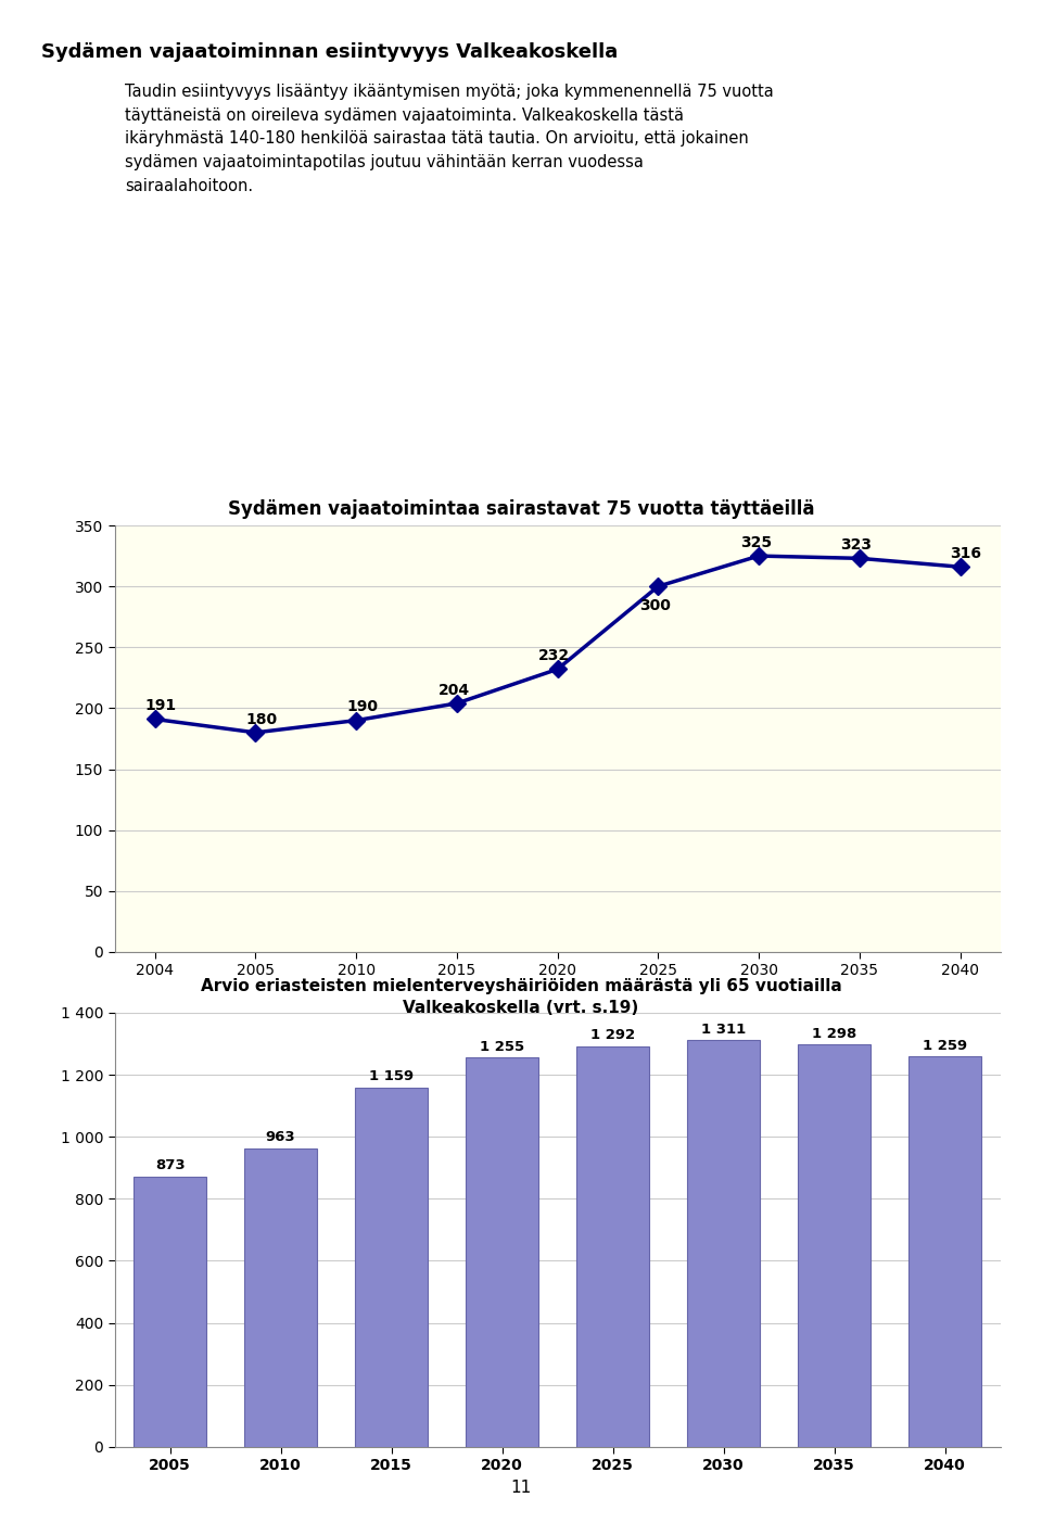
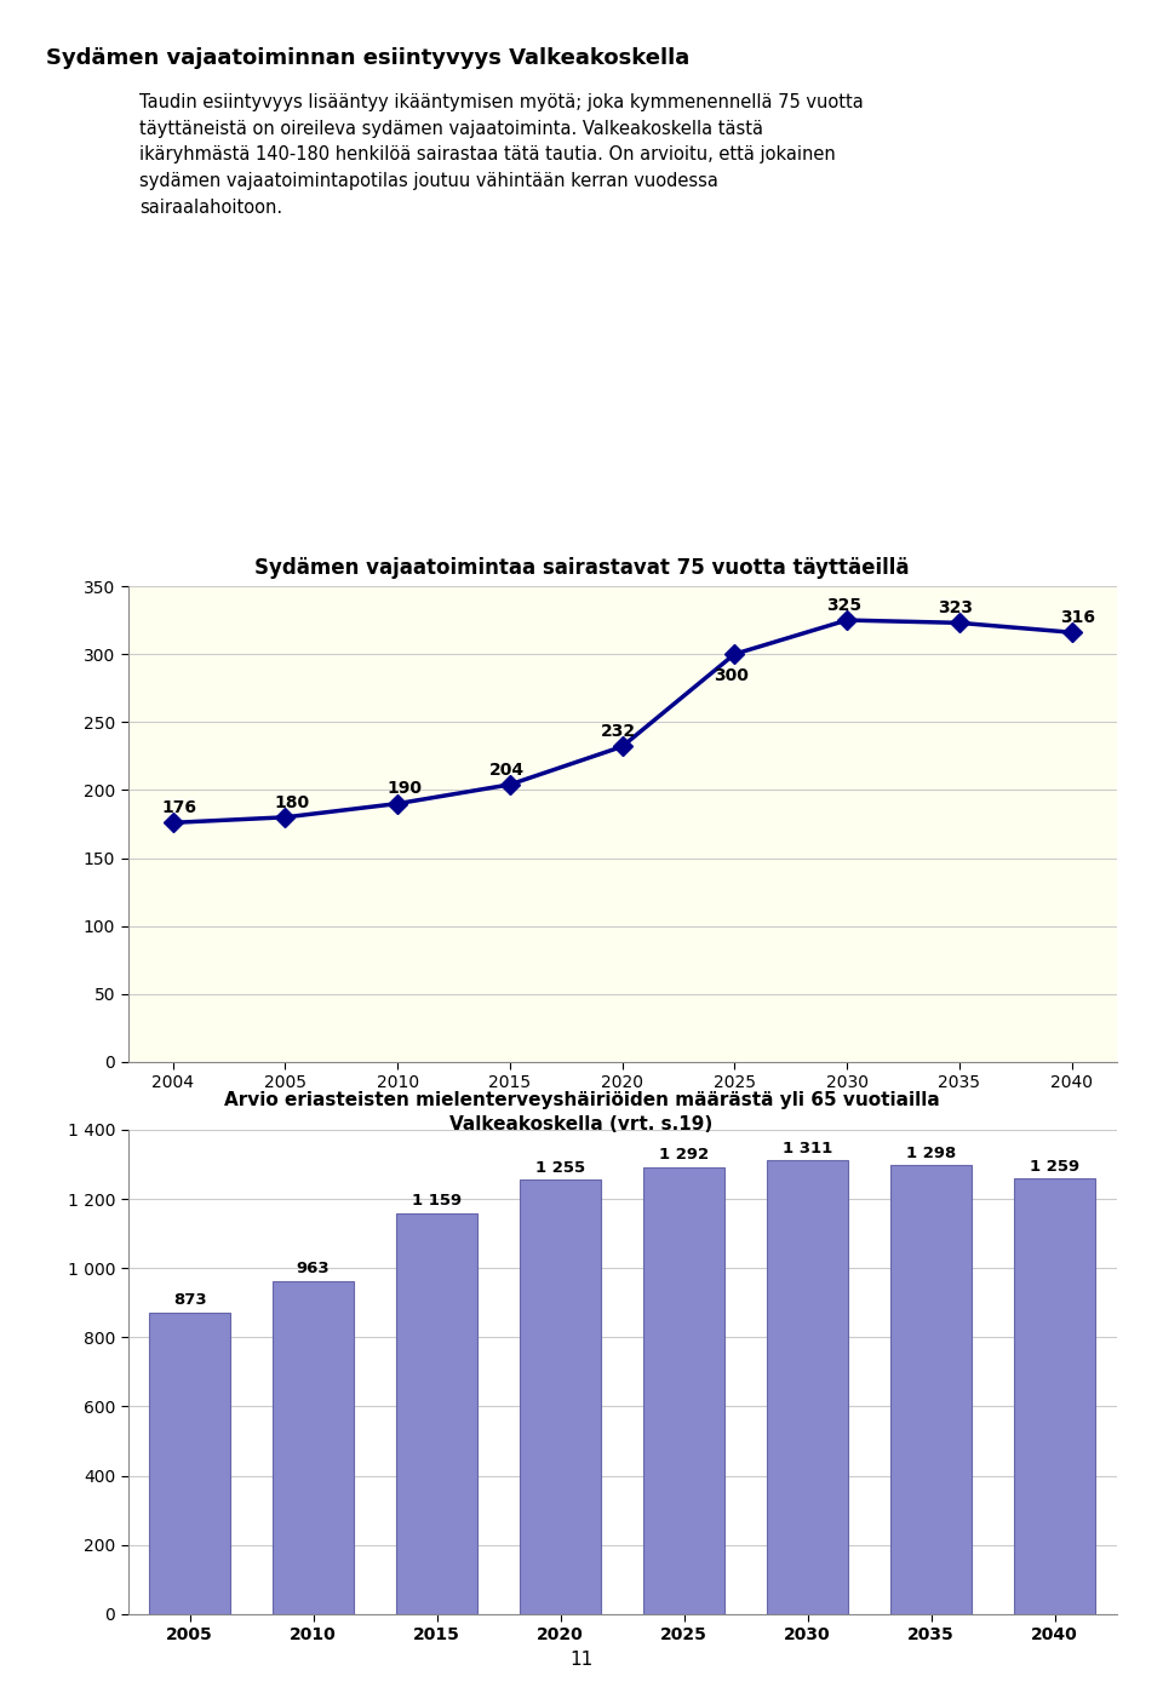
2004: 191 -> 176
